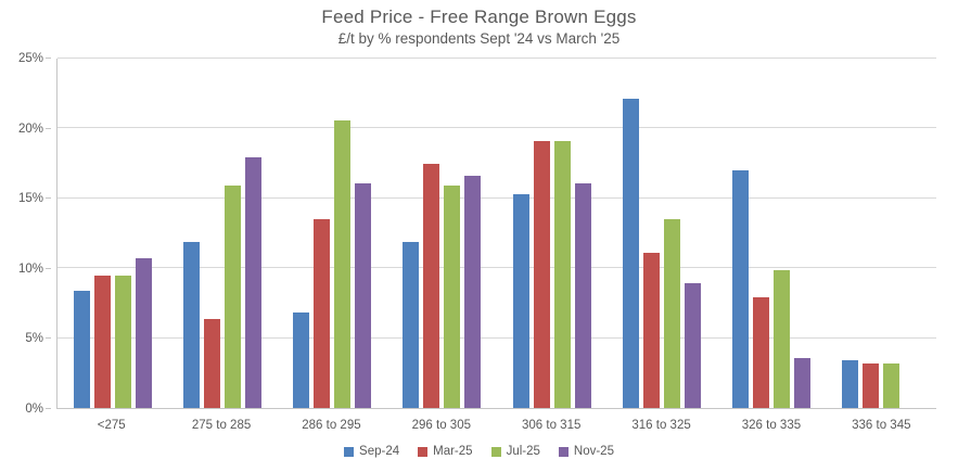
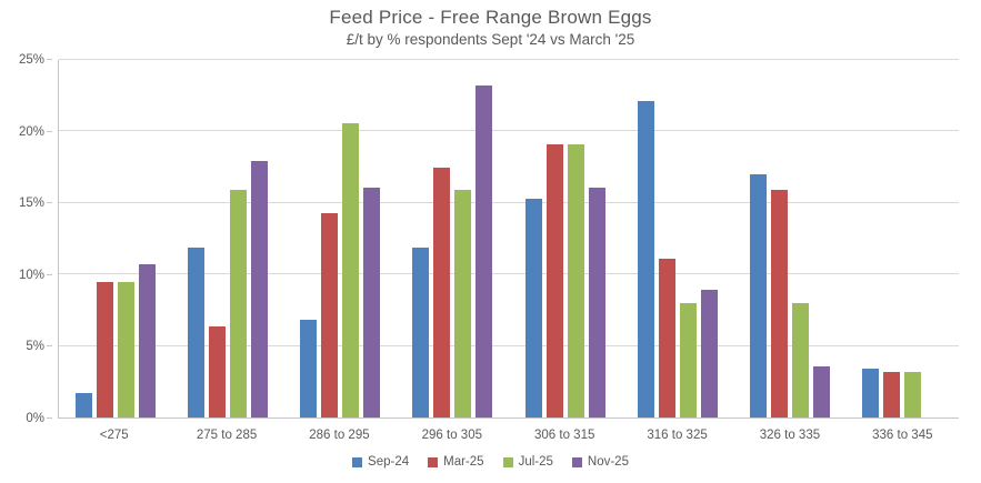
Sep-24/<275: 8.4% -> 1.7%
Mar-25/286 to 295: 13.5% -> 14.3%
Nov-25/296 to 305: 16.6% -> 23.2%
Jul-25/316 to 325: 13.5% -> 8.0%
Mar-25/326 to 335: 7.9% -> 15.9%
Jul-25/326 to 335: 9.9% -> 8.0%
